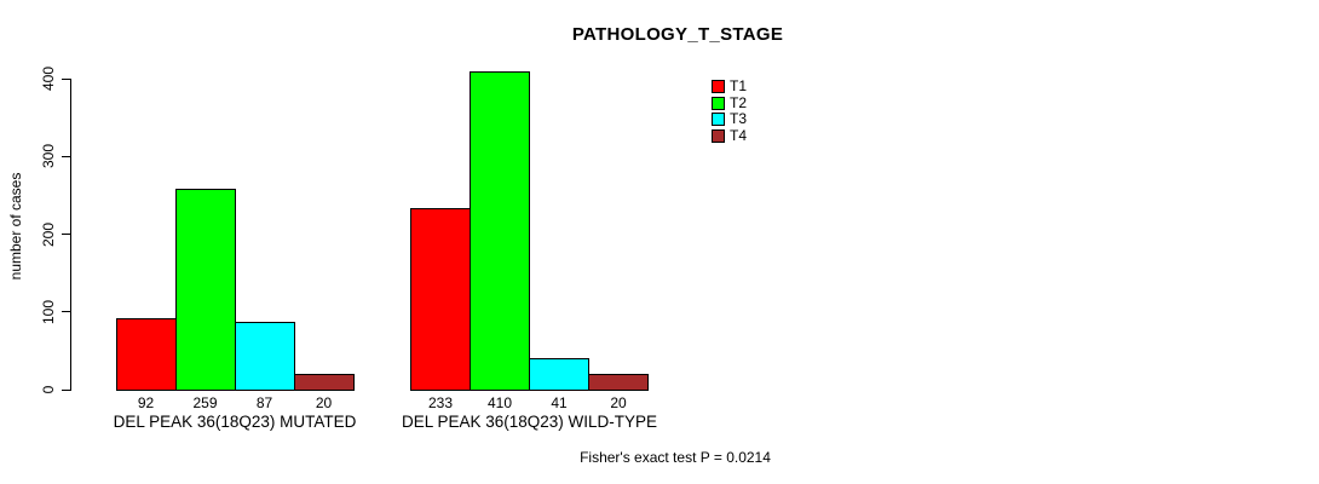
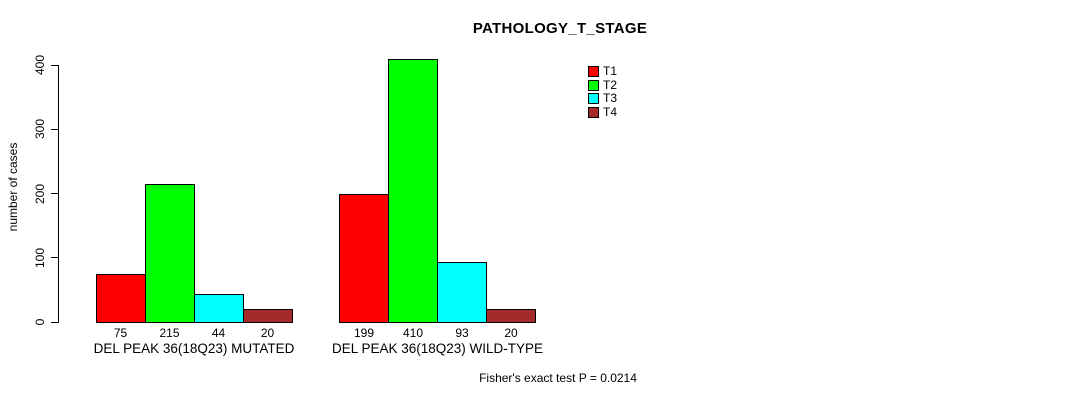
T1/DEL PEAK 36(18Q23) MUTATED: 92 -> 75
T2/DEL PEAK 36(18Q23) MUTATED: 259 -> 215
T3/DEL PEAK 36(18Q23) MUTATED: 87 -> 44
T1/DEL PEAK 36(18Q23) WILD-TYPE: 233 -> 199
T3/DEL PEAK 36(18Q23) WILD-TYPE: 41 -> 93
